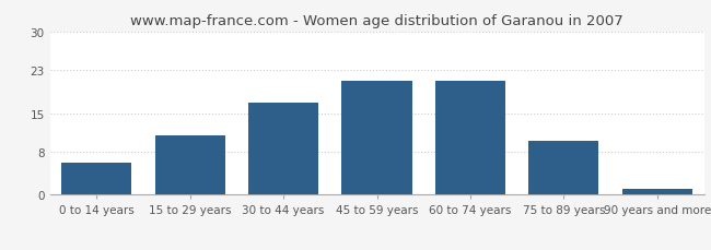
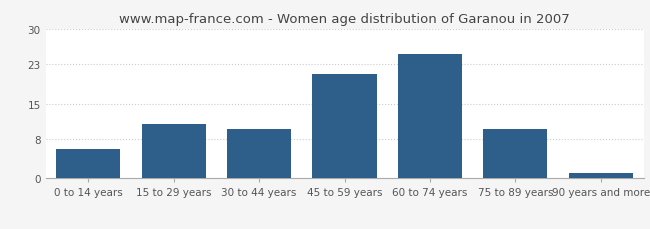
30 to 44 years: 17 -> 10
60 to 74 years: 21 -> 25
